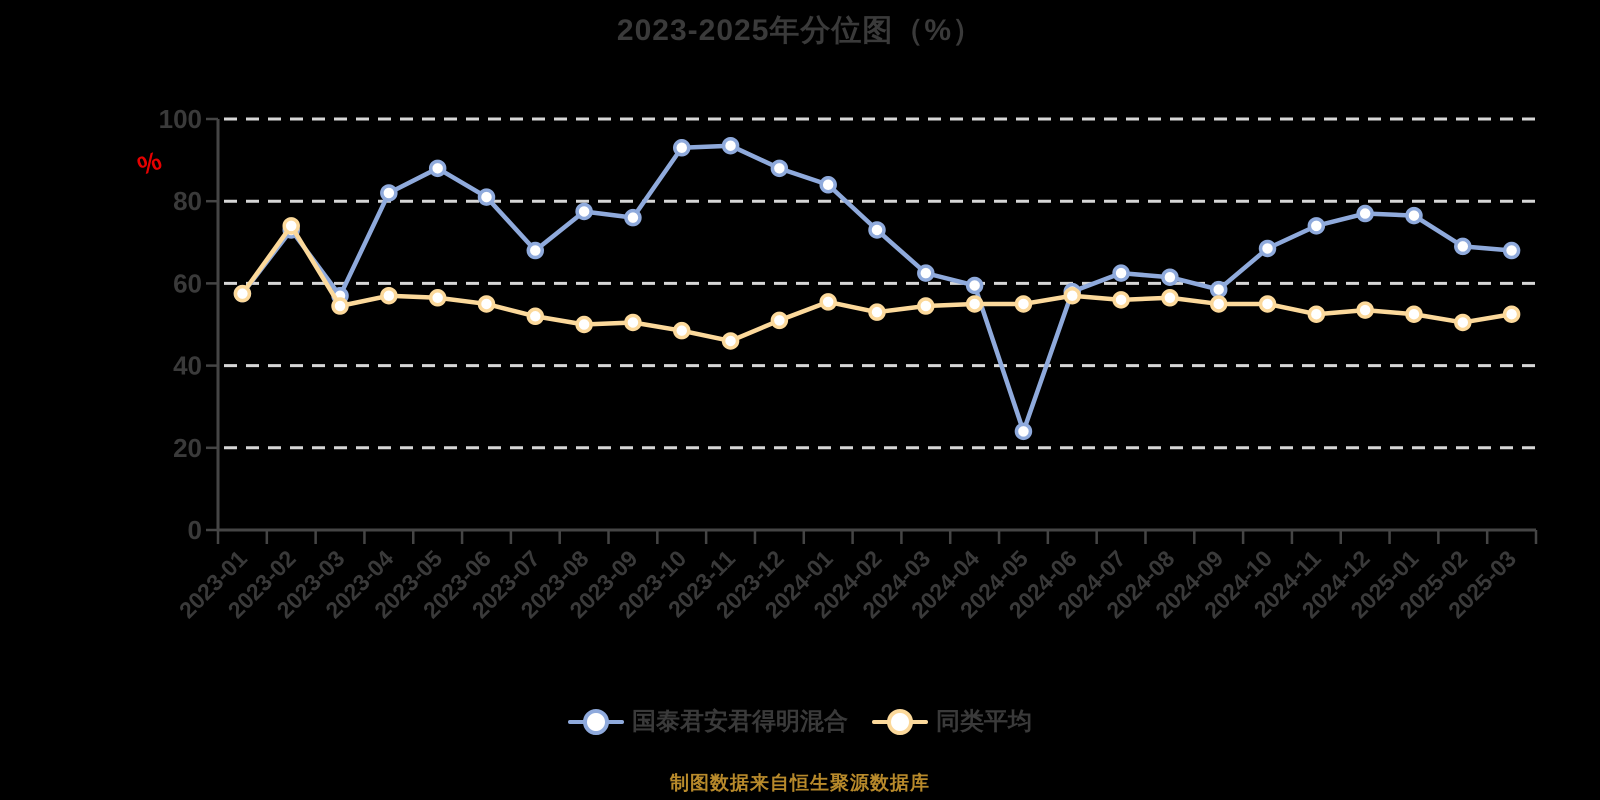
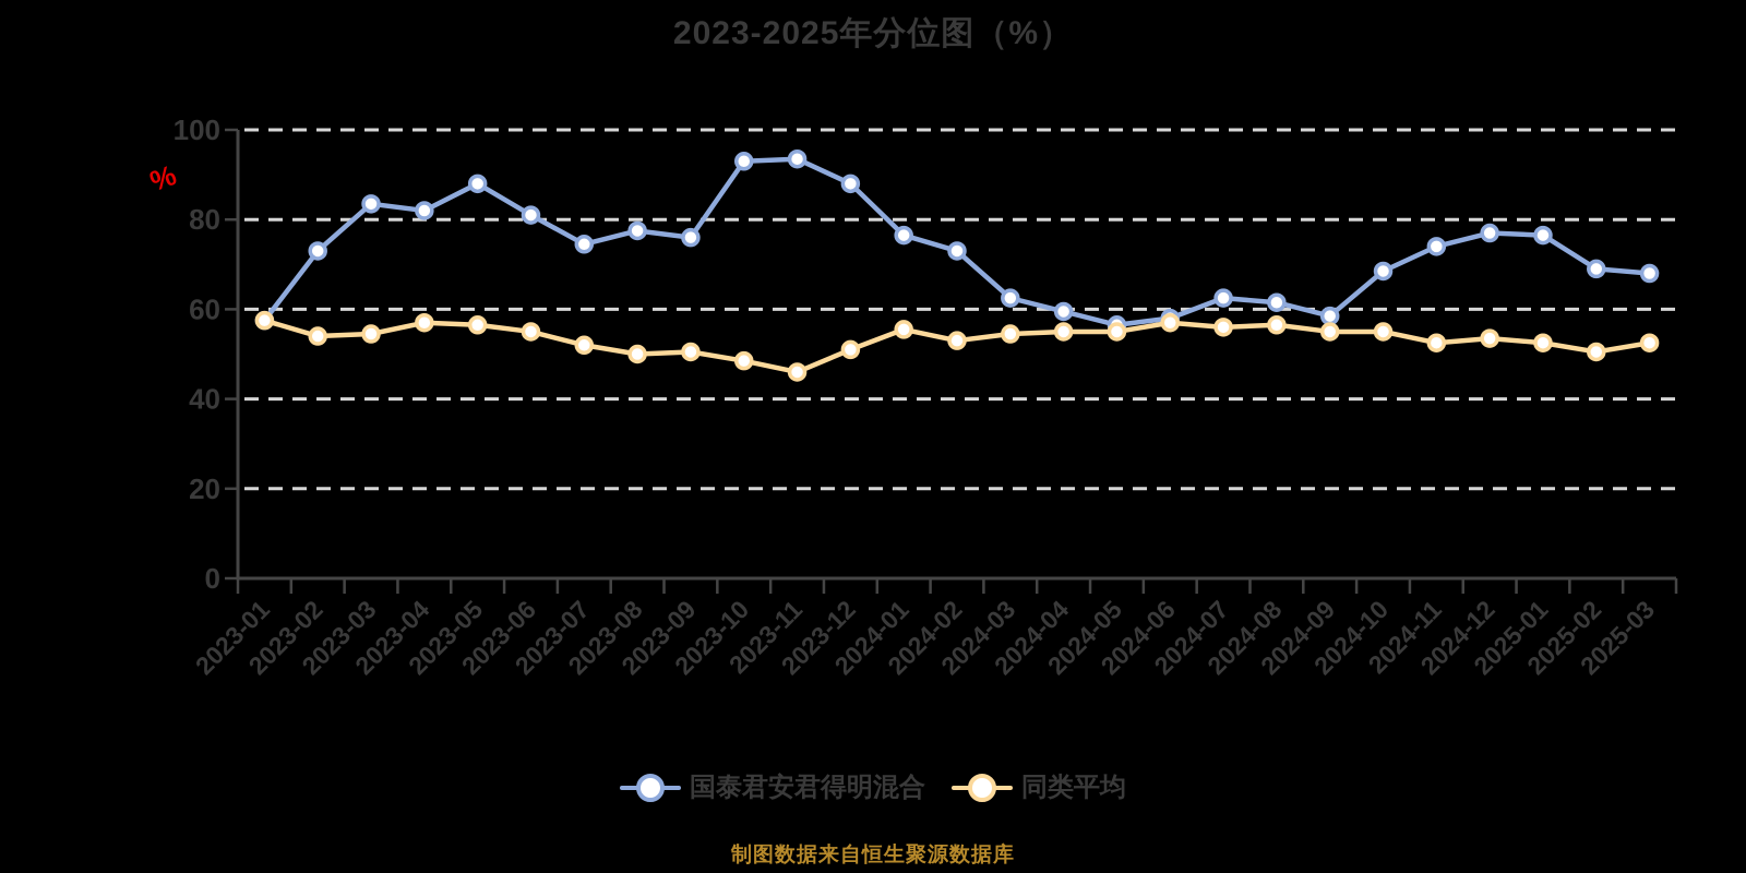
同类平均/2023-02: 74 -> 54
国泰君安君得明混合/2023-03: 57 -> 84
国泰君安君得明混合/2023-07: 68 -> 74
国泰君安君得明混合/2024-01: 84 -> 76
国泰君安君得明混合/2024-05: 24 -> 56
